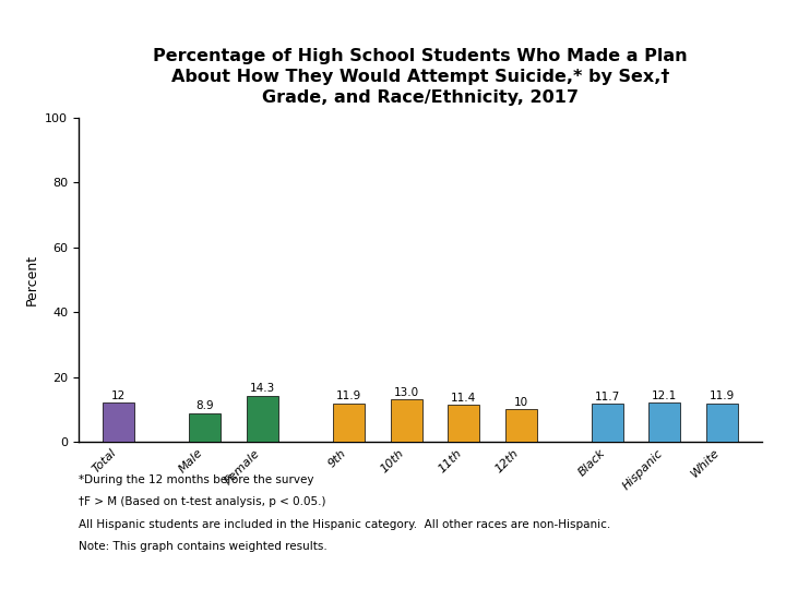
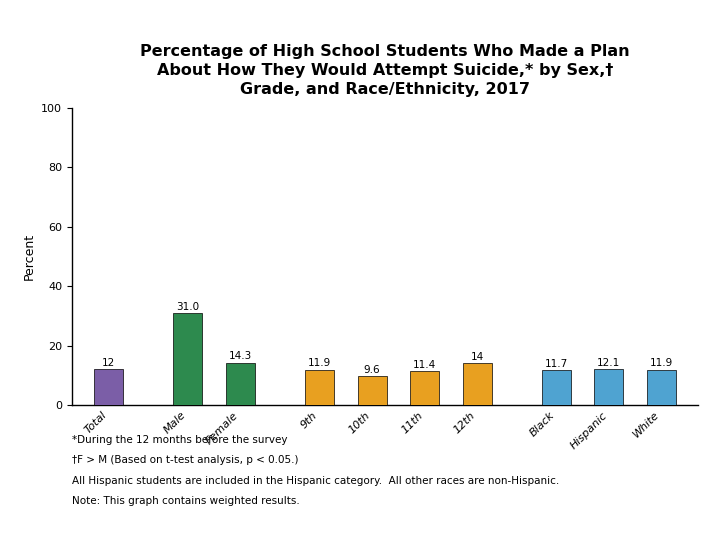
Male: 8.9 -> 31.0
10th: 13.0 -> 9.6
12th: 10 -> 14
